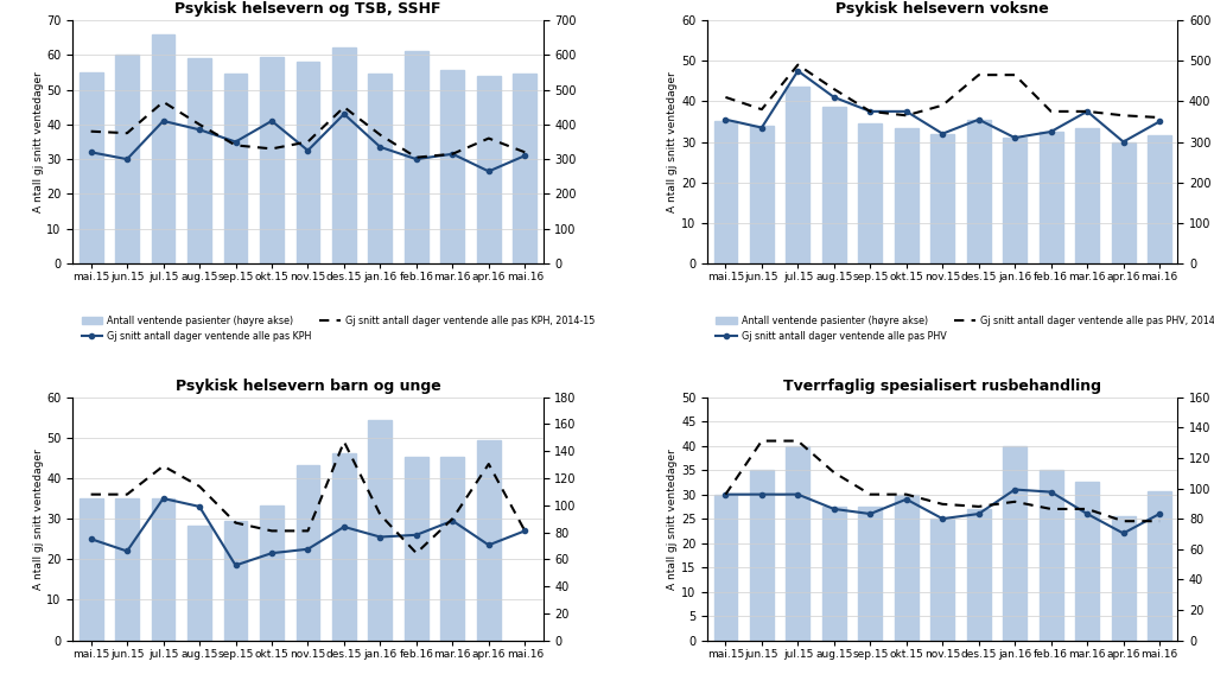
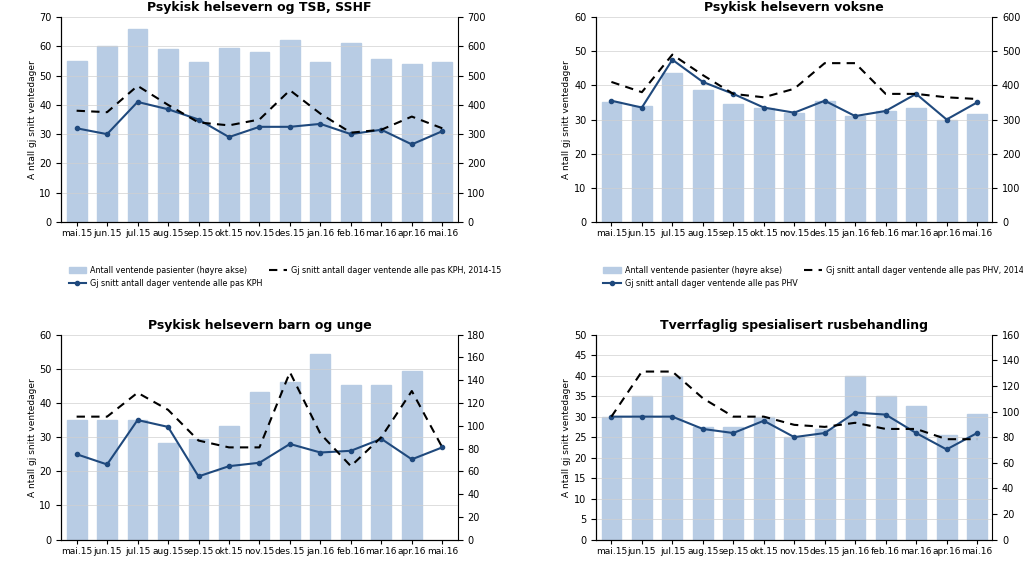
Psykisk helsevern og TSB, SSHF/Gj snitt antall dager ventende alle pas KPH/okt.15: 41.0 -> 29.0
Psykisk helsevern og TSB, SSHF/Gj snitt antall dager ventende alle pas KPH/des.15: 43.0 -> 32.5
Psykisk helsevern voksne/Gj snitt antall dager ventende alle pas PHV/okt.15: 37.5 -> 33.5
